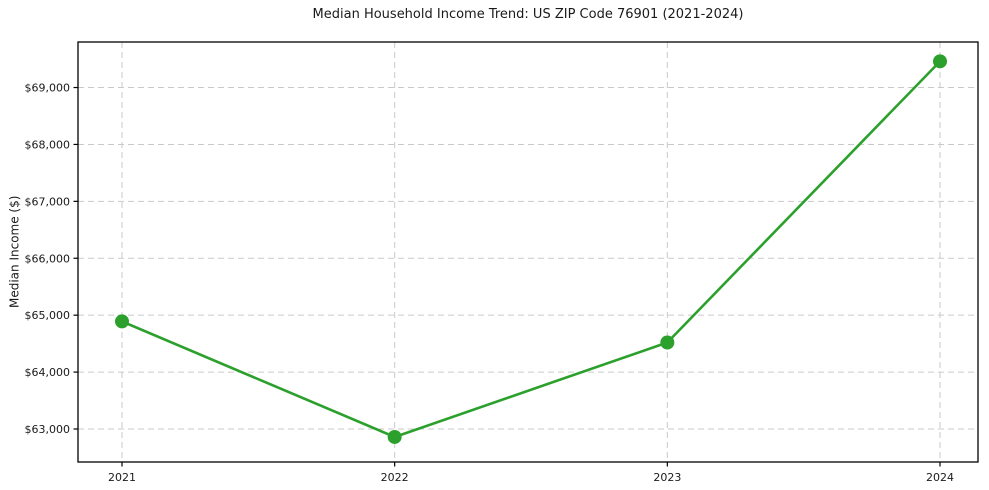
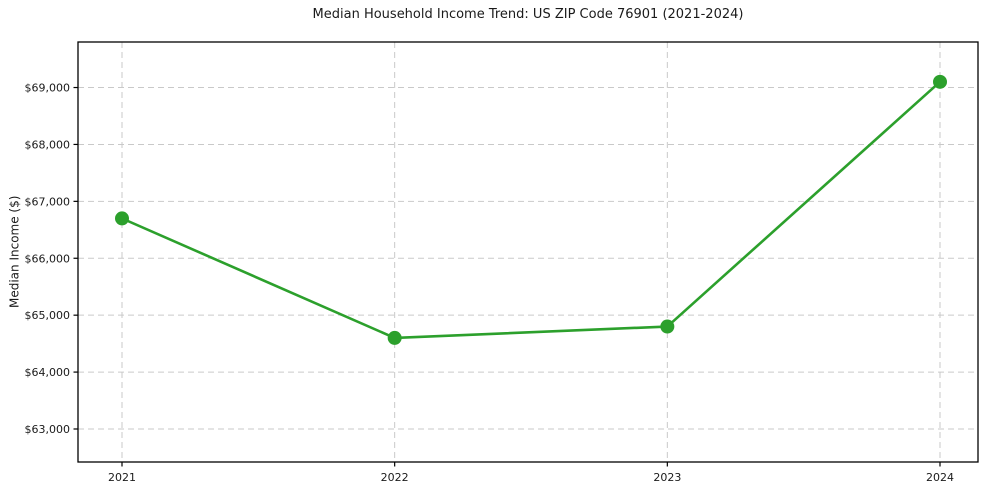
2021: $64900 -> $66700
2022: $62900 -> $64600
2023: $64500 -> $64800
2024: $69500 -> $69100
